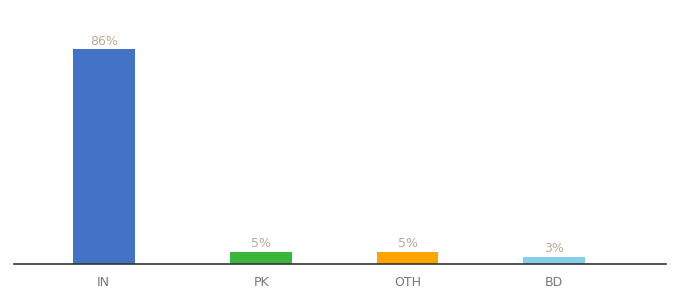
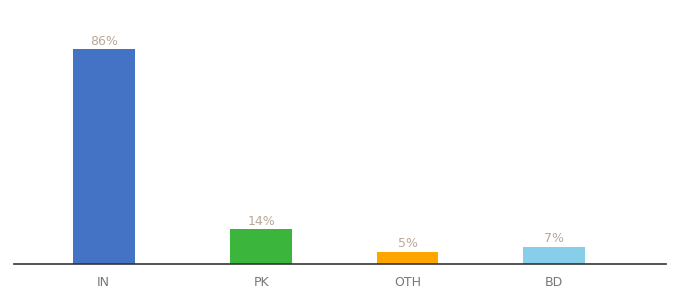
PK: 5% -> 14%
BD: 3% -> 7%
